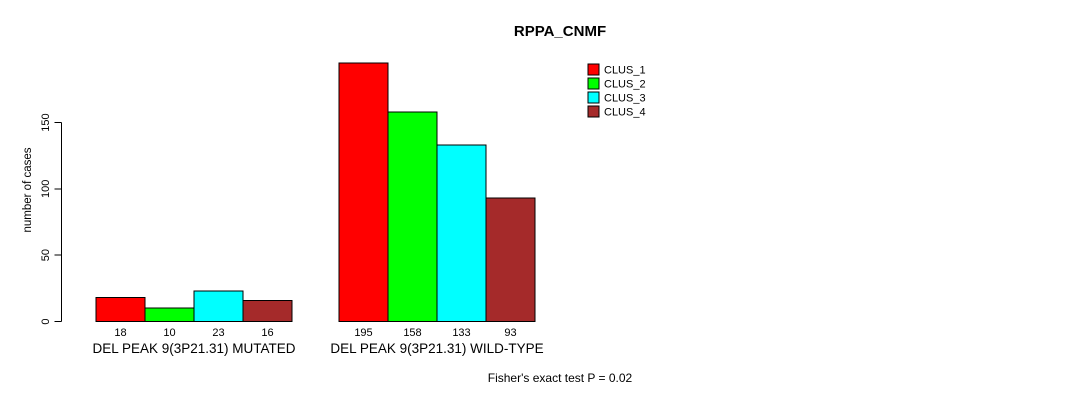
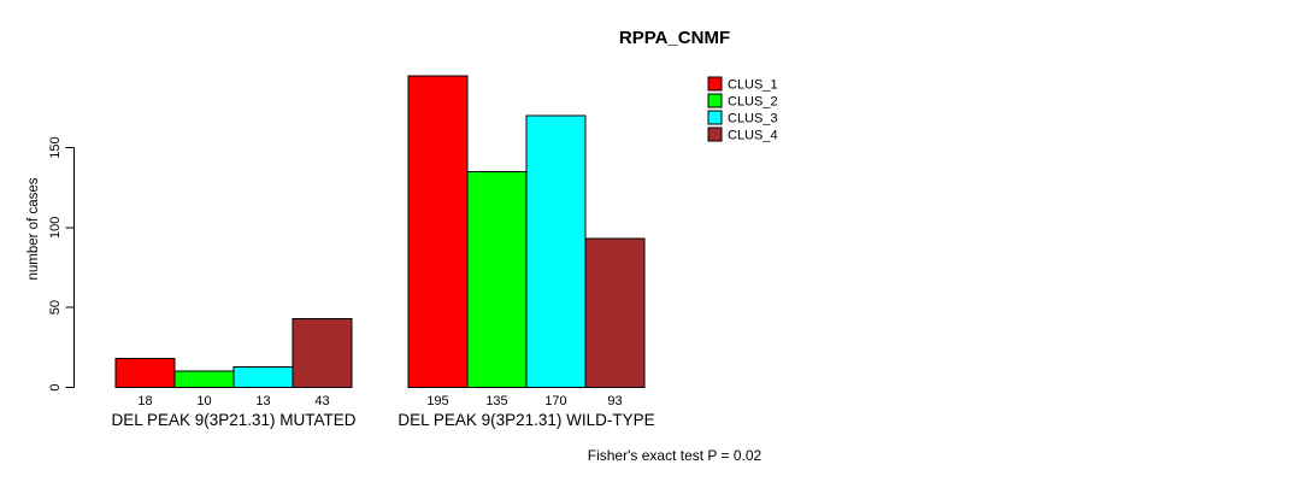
CLUS_3/DEL PEAK 9(3P21.31) MUTATED: 23 -> 13
CLUS_4/DEL PEAK 9(3P21.31) MUTATED: 16 -> 43
CLUS_2/DEL PEAK 9(3P21.31) WILD-TYPE: 158 -> 135
CLUS_3/DEL PEAK 9(3P21.31) WILD-TYPE: 133 -> 170
